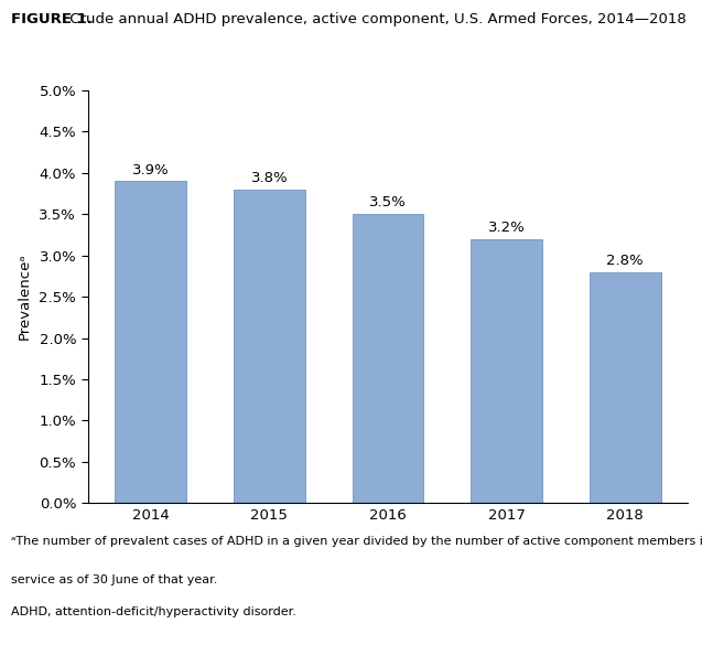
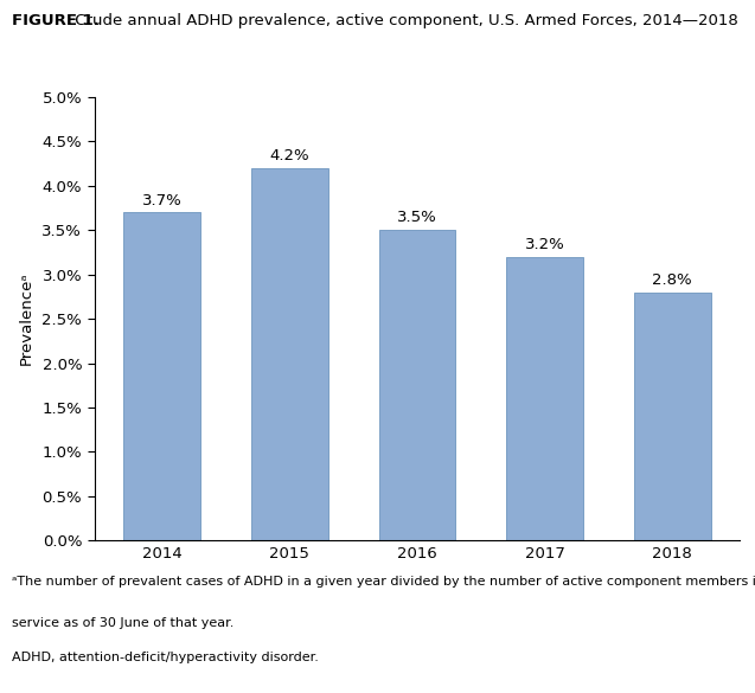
2014: 3.9% -> 3.7%
2015: 3.8% -> 4.2%
